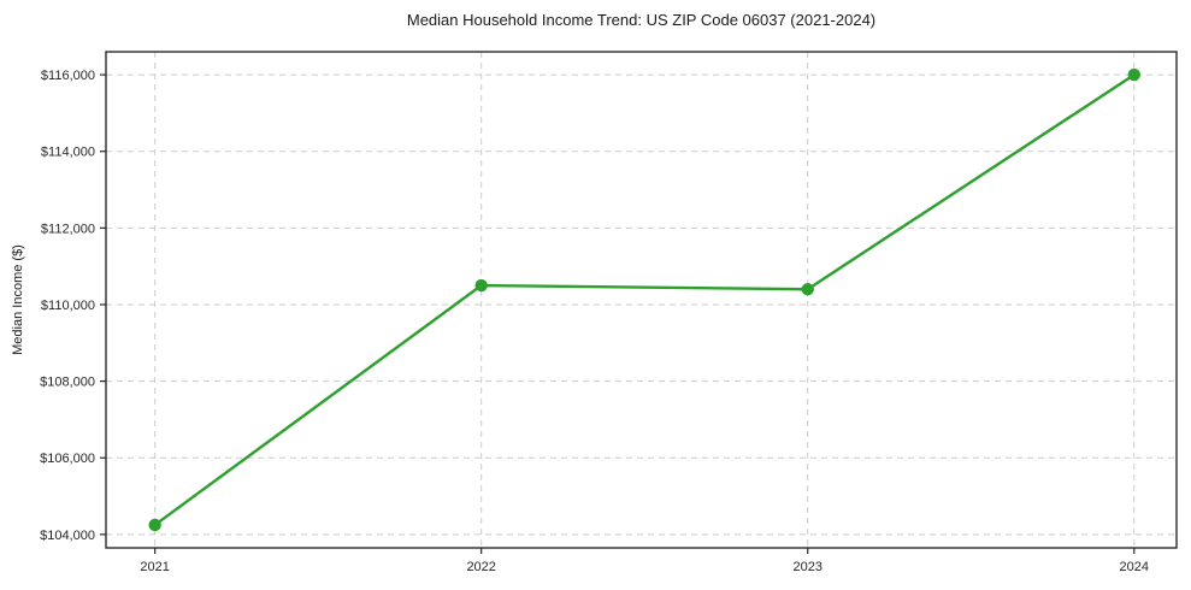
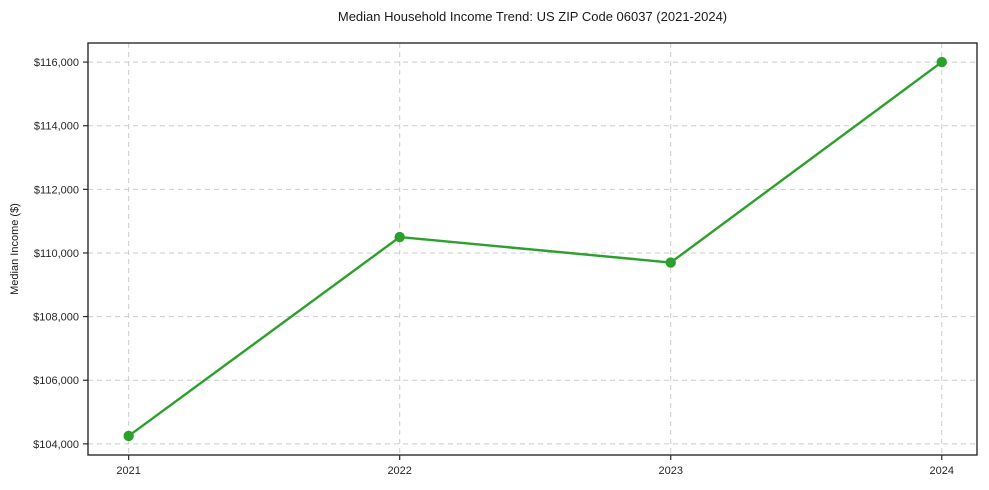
2023: $110400 -> $109700
